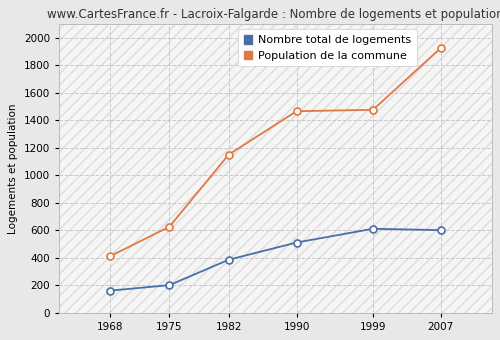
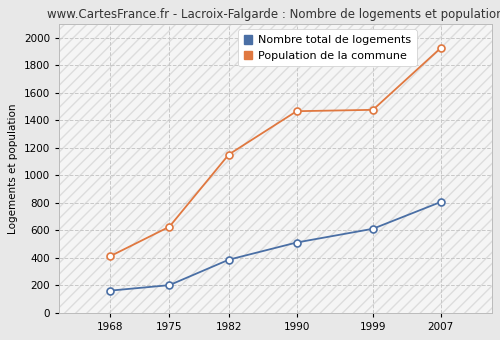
Nombre total de logements/2007: 600 -> 800
